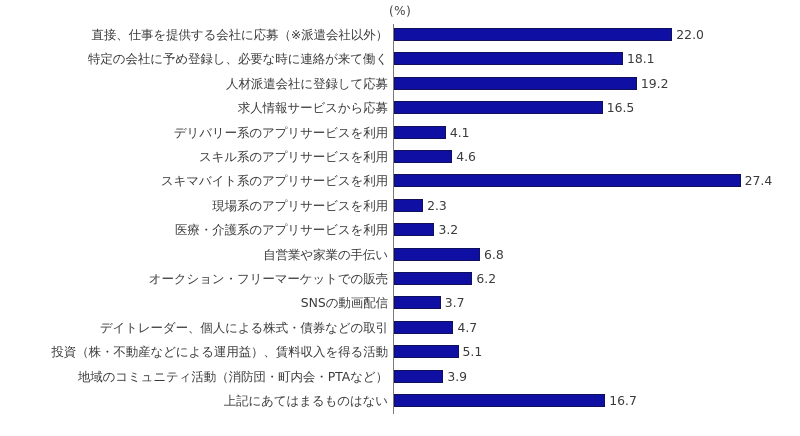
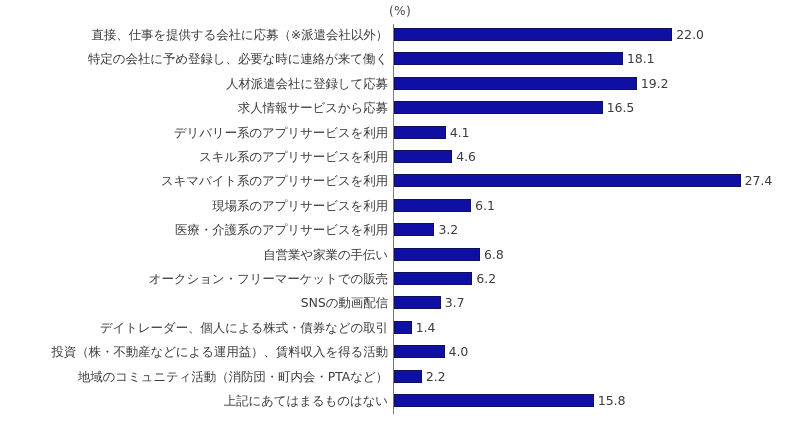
現場系のアプリサービスを利用: 2.3 -> 6.1
デイトレーダー、個人による株式・債券などの取引: 4.7 -> 1.4
投資（株・不動産などによる運用益）、賃料収入を得る活動: 5.1 -> 4.0
地域のコミュニティ活動（消防団・町内会・PTAなど）: 3.9 -> 2.2
上記にあてはまるものはない: 16.7 -> 15.8
